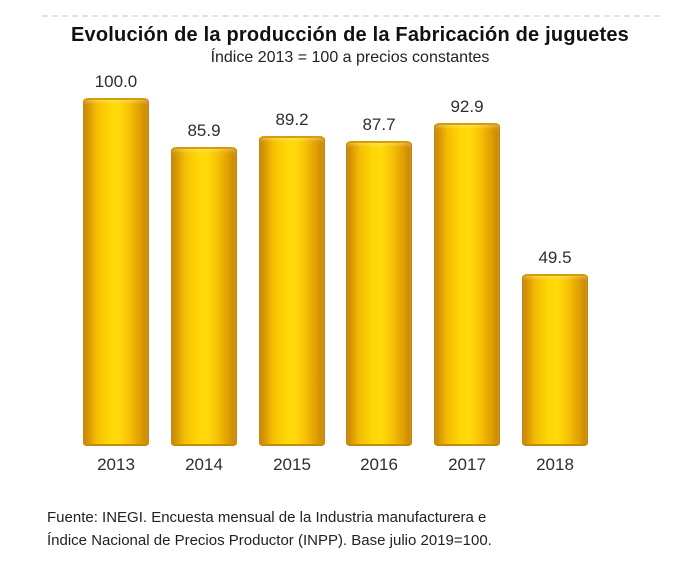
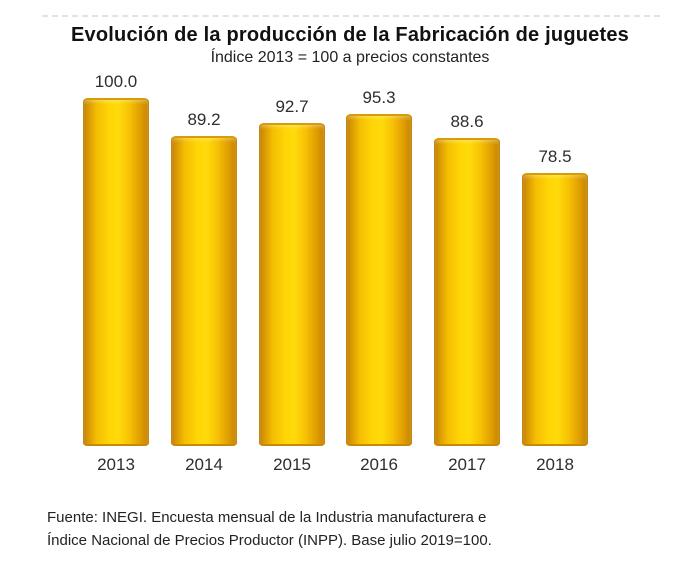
2014: 85.9 -> 89.2
2015: 89.2 -> 92.7
2016: 87.7 -> 95.3
2017: 92.9 -> 88.6
2018: 49.5 -> 78.5
